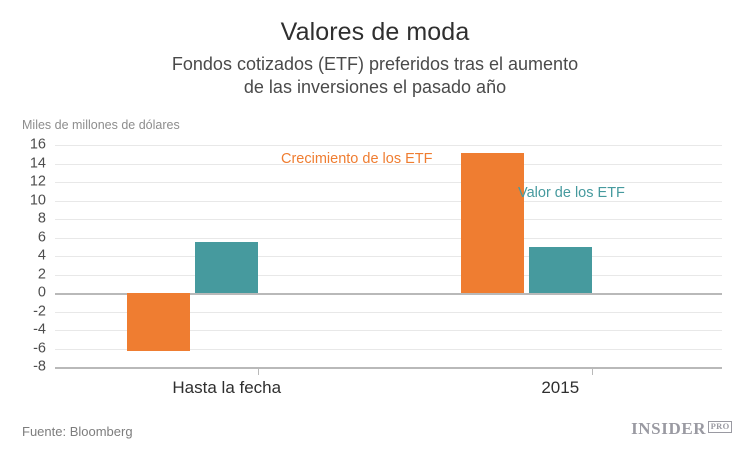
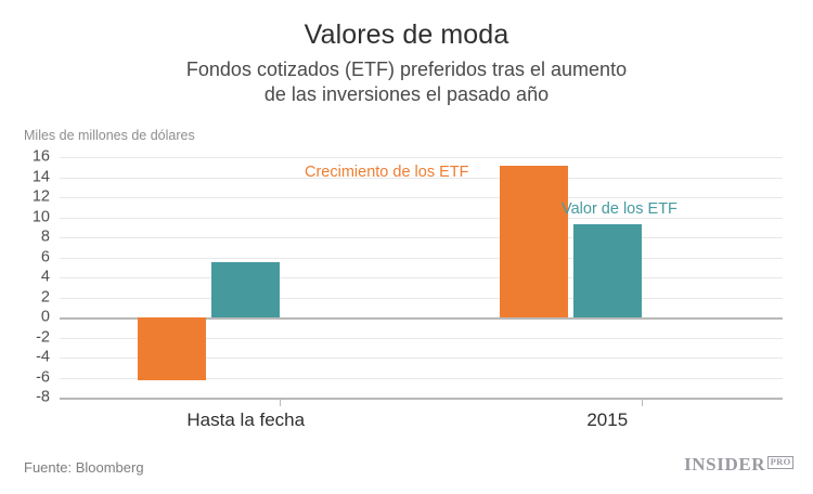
Valor de los ETF/2015: 5 -> 9
